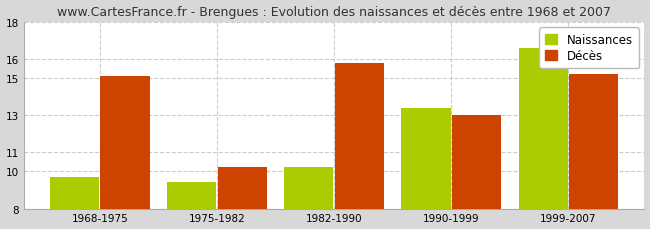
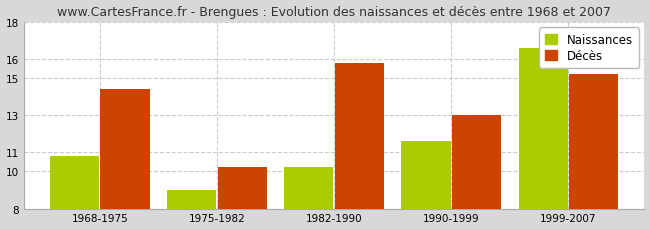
Naissances/1968-1975: 9.7 -> 10.8
Décès/1968-1975: 15.1 -> 14.4
Naissances/1975-1982: 9.4 -> 9.0
Naissances/1990-1999: 13.4 -> 11.6
